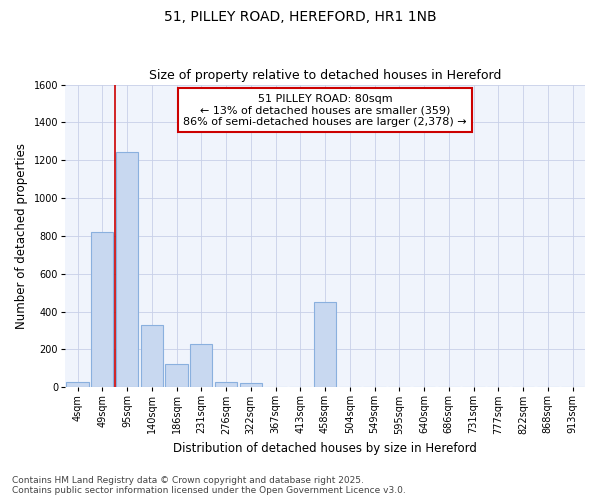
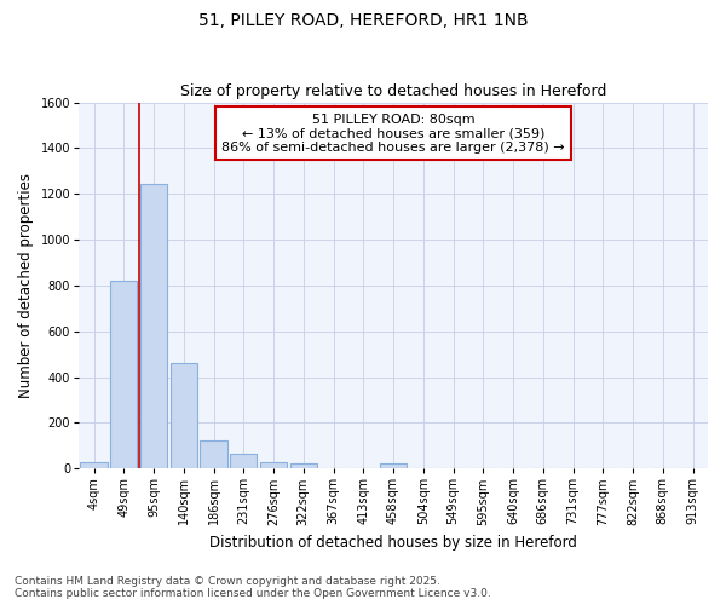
140sqm: 330 -> 460
231sqm: 230 -> 60
458sqm: 450 -> 20
